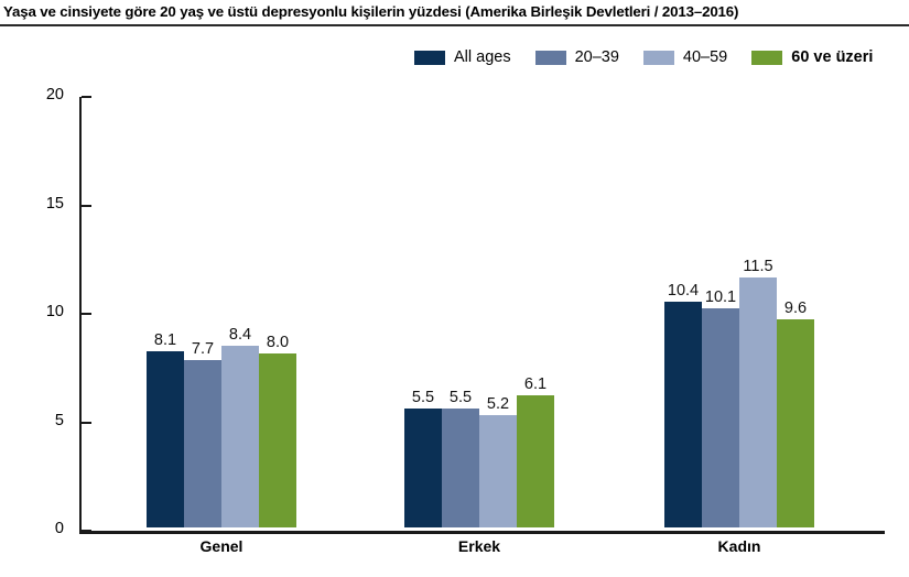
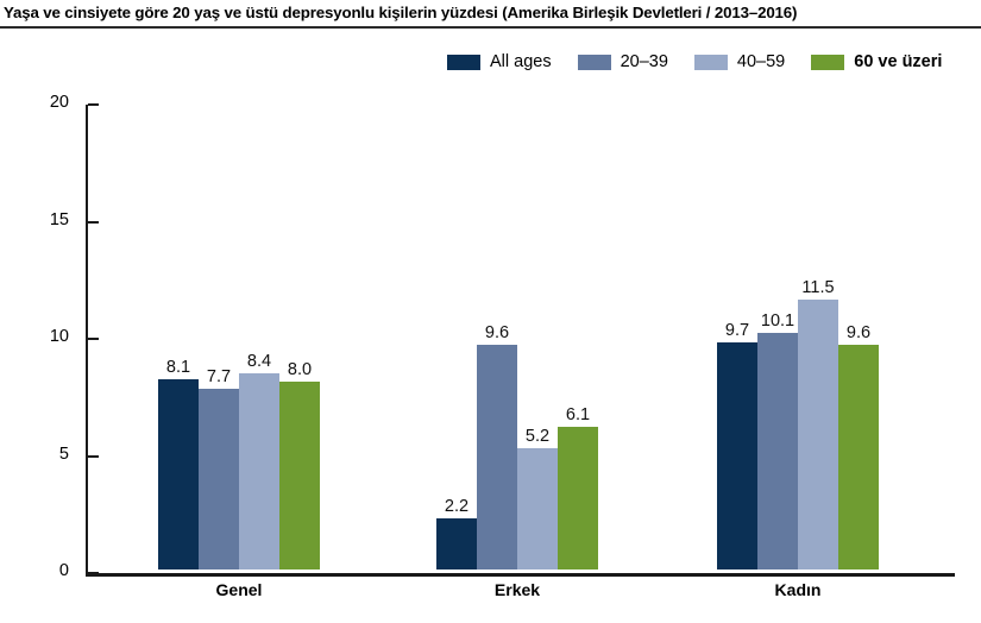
All ages/Erkek: 5.5 -> 2.2
20–39/Erkek: 5.5 -> 9.6
All ages/Kadın: 10.4 -> 9.7
